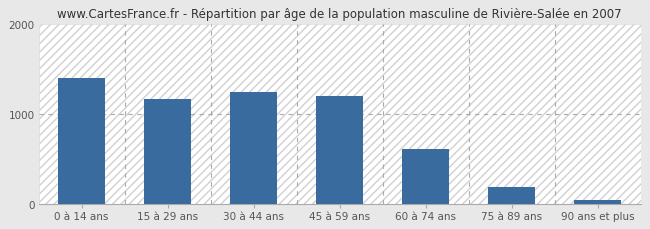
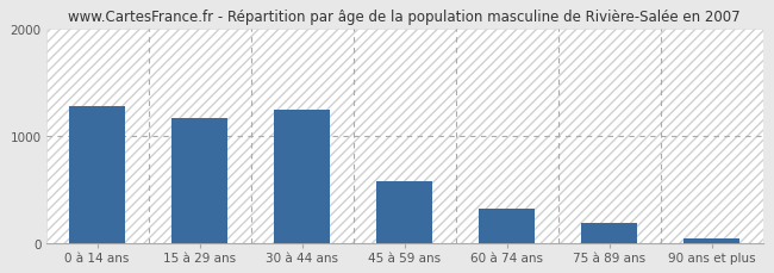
0 à 14 ans: 1400 -> 1280
45 à 59 ans: 1200 -> 580
60 à 74 ans: 620 -> 320
